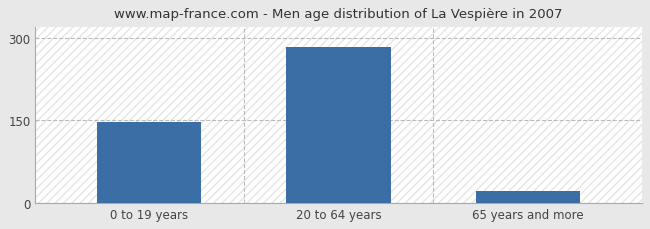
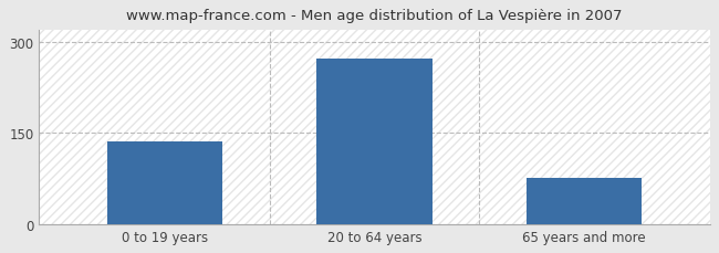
0 to 19 years: 147 -> 136
20 to 64 years: 283 -> 272
65 years and more: 22 -> 76
